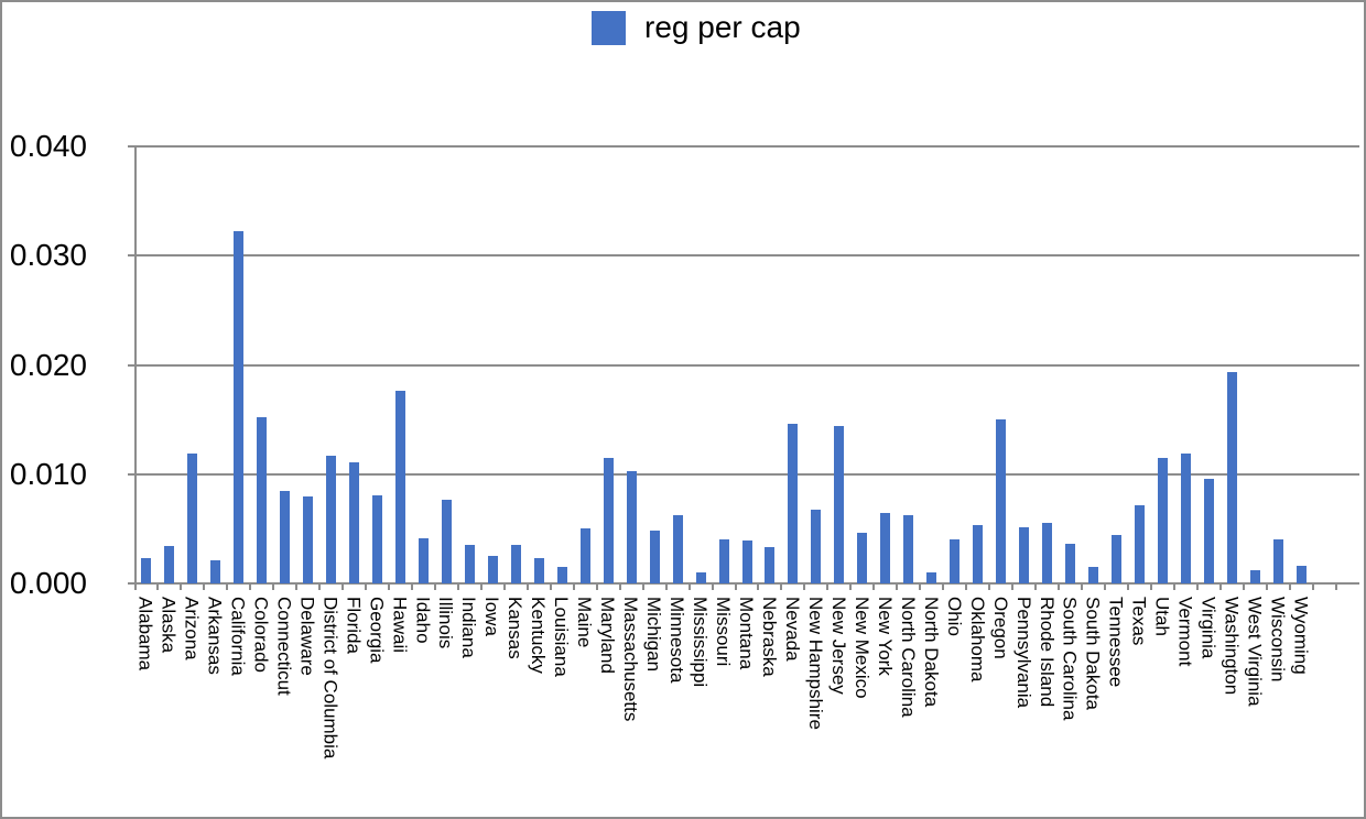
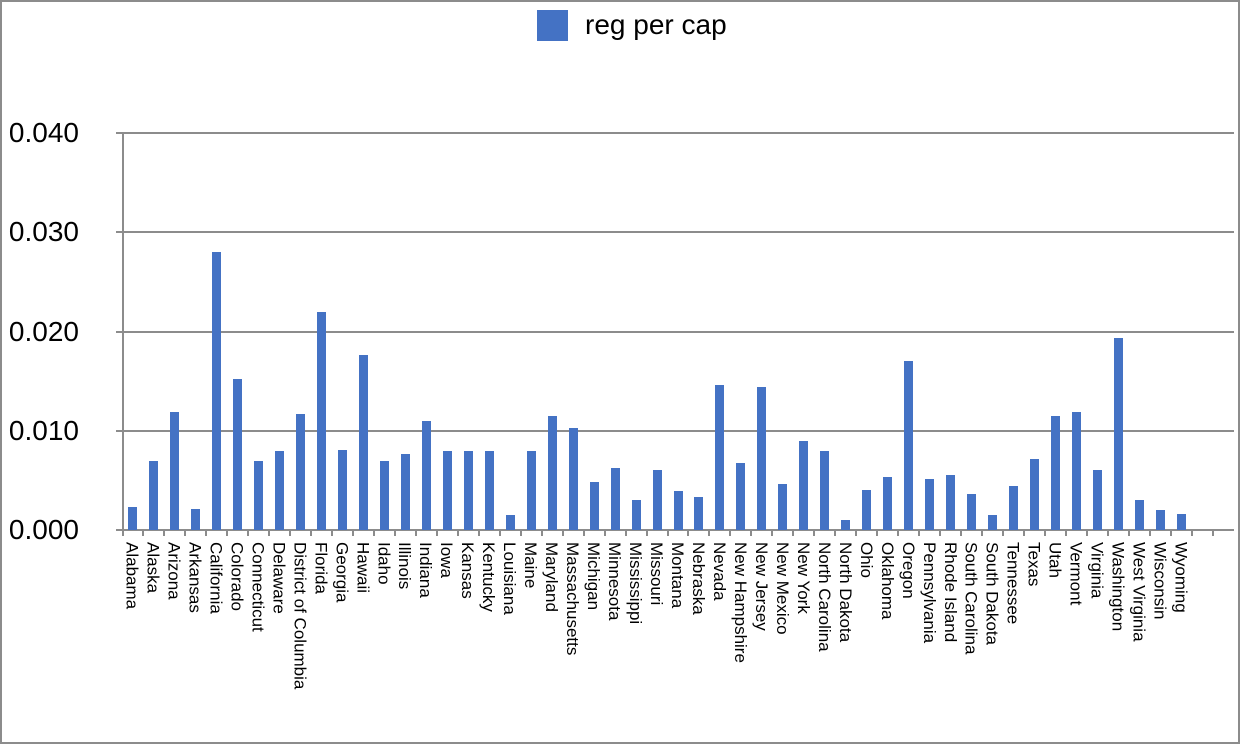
Alaska: 0.003 -> 0.007
California: 0.032 -> 0.028
Connecticut: 0.009 -> 0.007
Florida: 0.011 -> 0.022
Idaho: 0.004 -> 0.007
Indiana: 0.004 -> 0.011
Iowa: 0.003 -> 0.008
Kansas: 0.004 -> 0.008
Kentucky: 0.002 -> 0.008
Maine: 0.005 -> 0.008
Mississippi: 0.001 -> 0.003
Missouri: 0.004 -> 0.006
New York: 0.006 -> 0.009
North Carolina: 0.006 -> 0.008
Oregon: 0.015 -> 0.017
Virginia: 0.010 -> 0.006
West Virginia: 0.001 -> 0.003
Wisconsin: 0.004 -> 0.002
